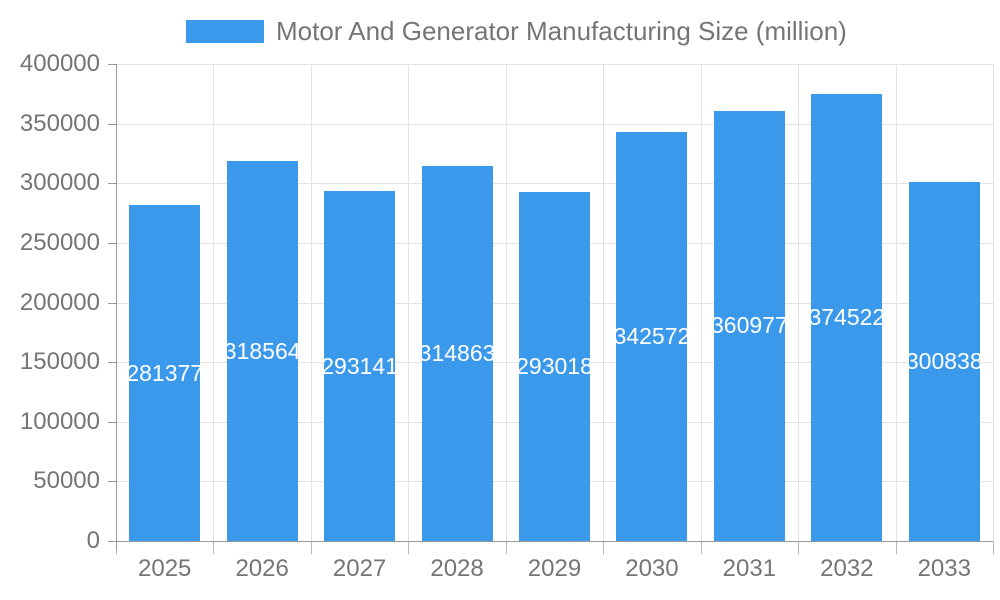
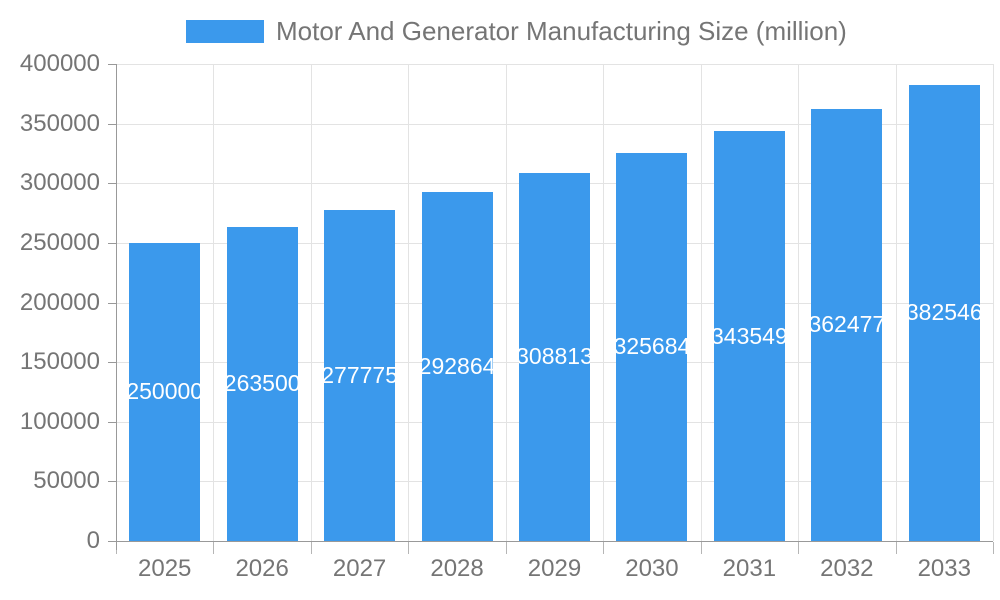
2025: 281377 -> 250000
2026: 318564 -> 263500
2027: 293141 -> 277775
2028: 314863 -> 292864
2029: 293018 -> 308813
2030: 342572 -> 325684
2031: 360977 -> 343549
2032: 374522 -> 362477
2033: 300838 -> 382546
